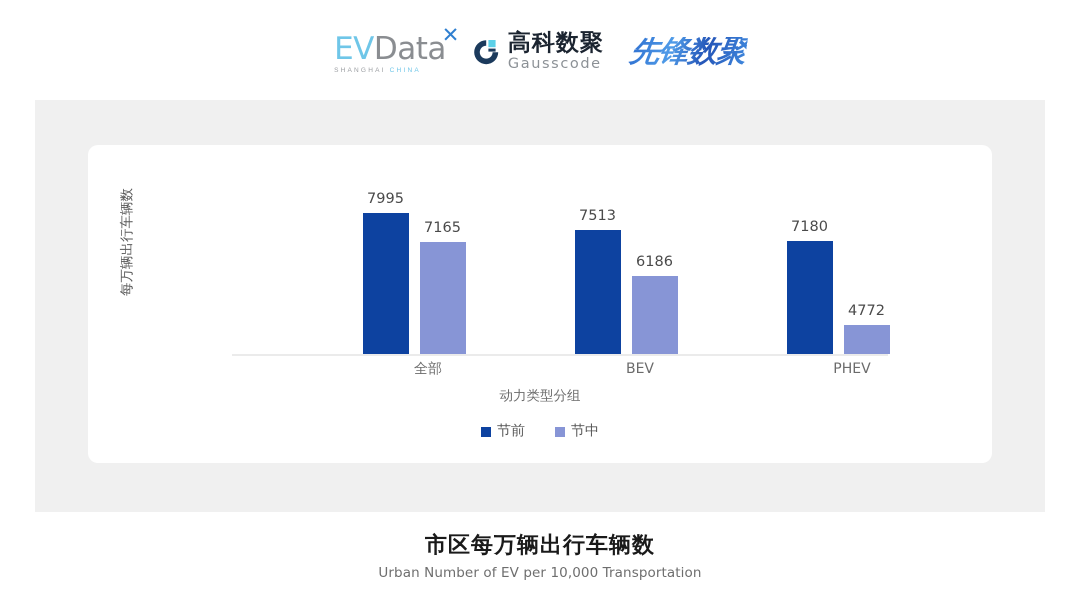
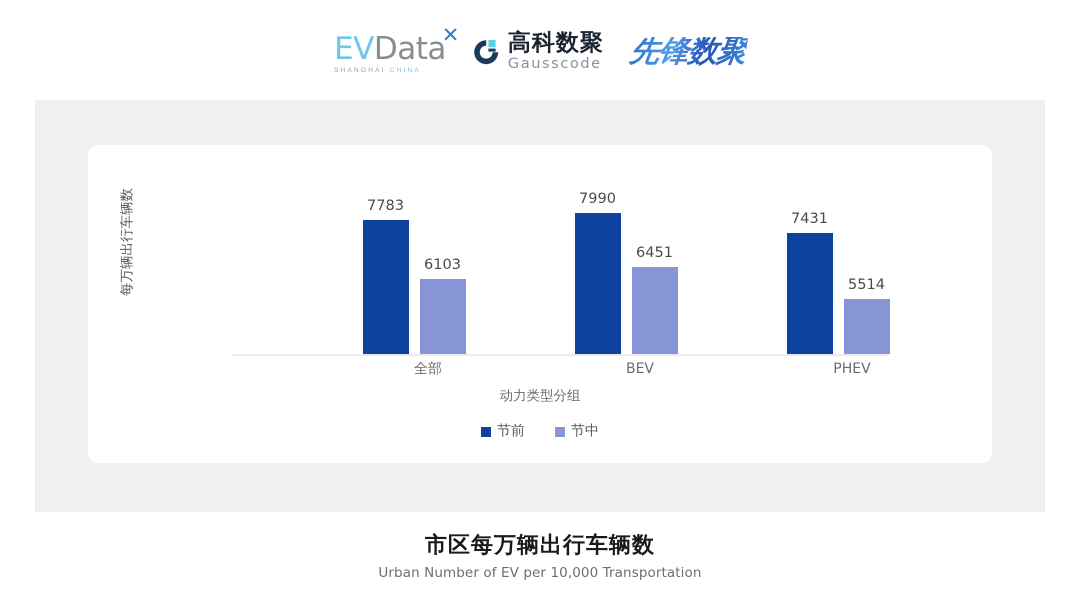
节前/全部: 7995 -> 7783
节中/全部: 7165 -> 6103
节前/BEV: 7513 -> 7990
节中/BEV: 6186 -> 6451
节前/PHEV: 7180 -> 7431
节中/PHEV: 4772 -> 5514
